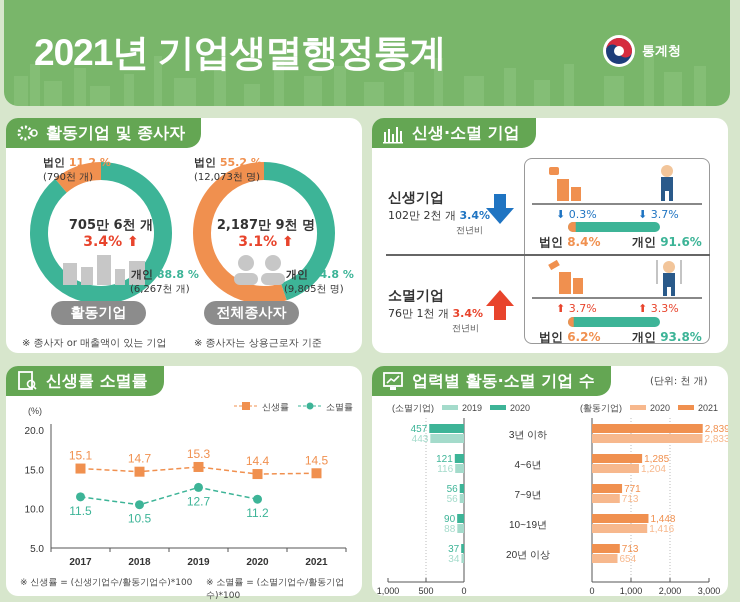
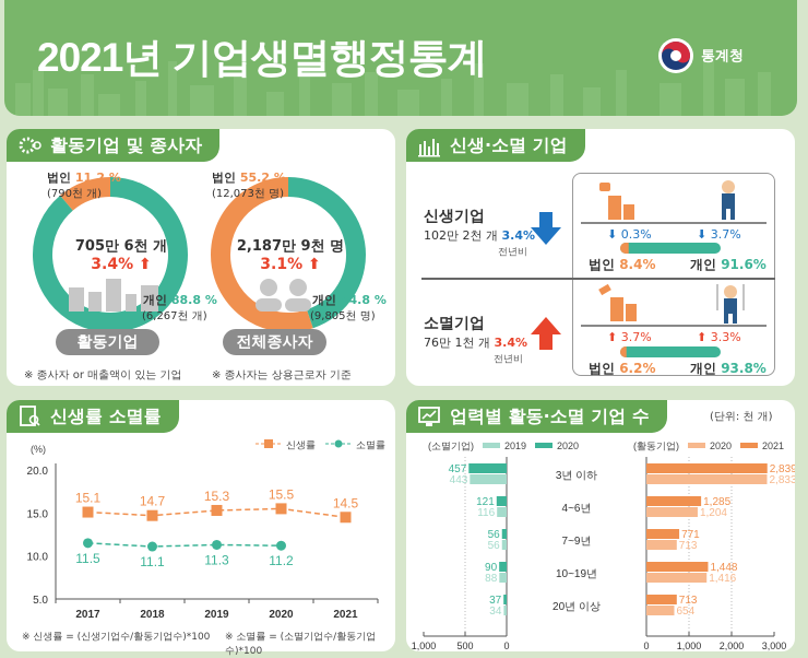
신생률 소멸률/소멸률/2018: 10.5 -> 11.1
신생률 소멸률/소멸률/2019: 12.7 -> 11.3
신생률 소멸률/신생률/2020: 14.4 -> 15.5
